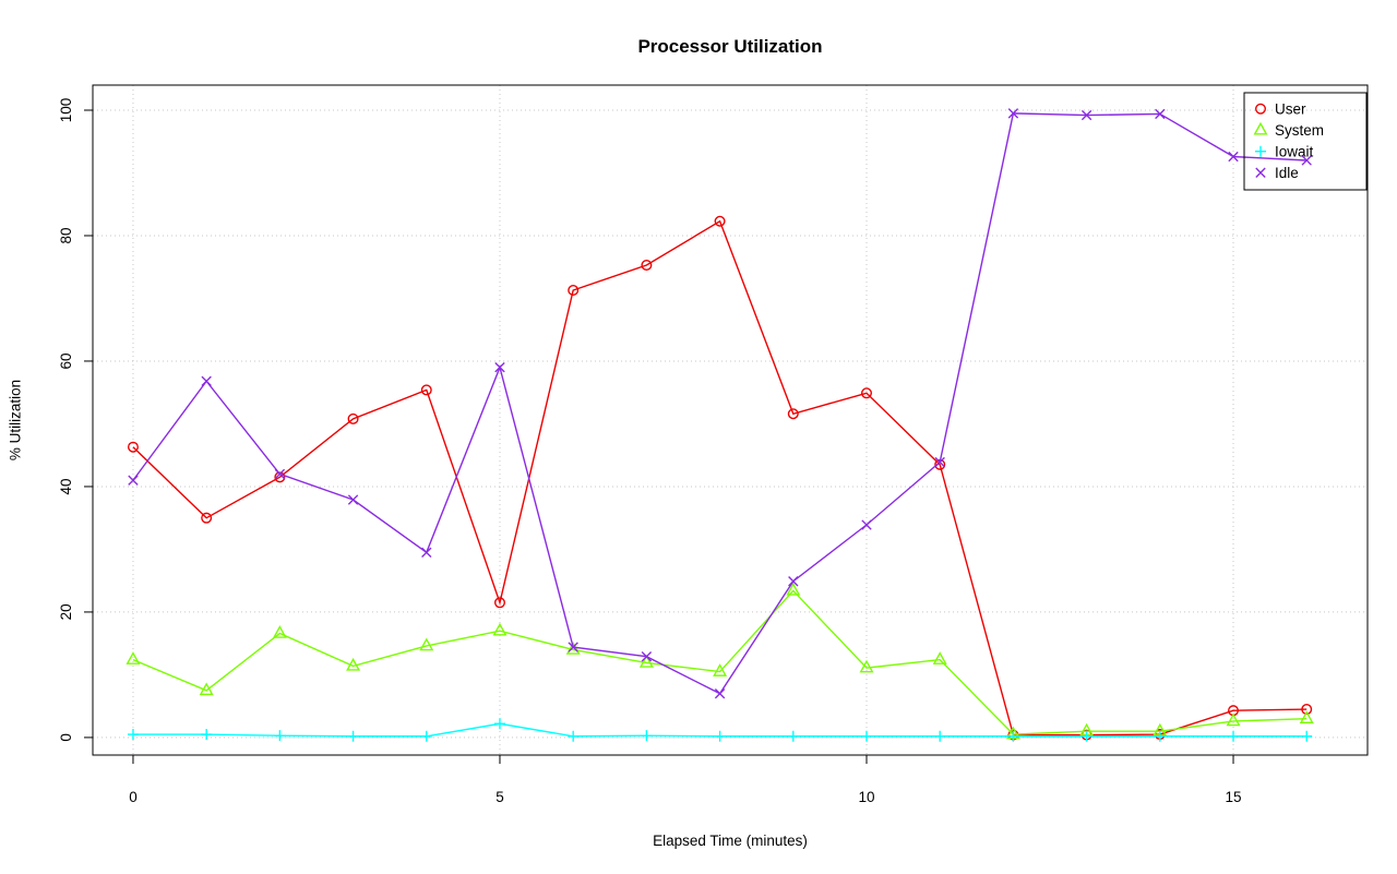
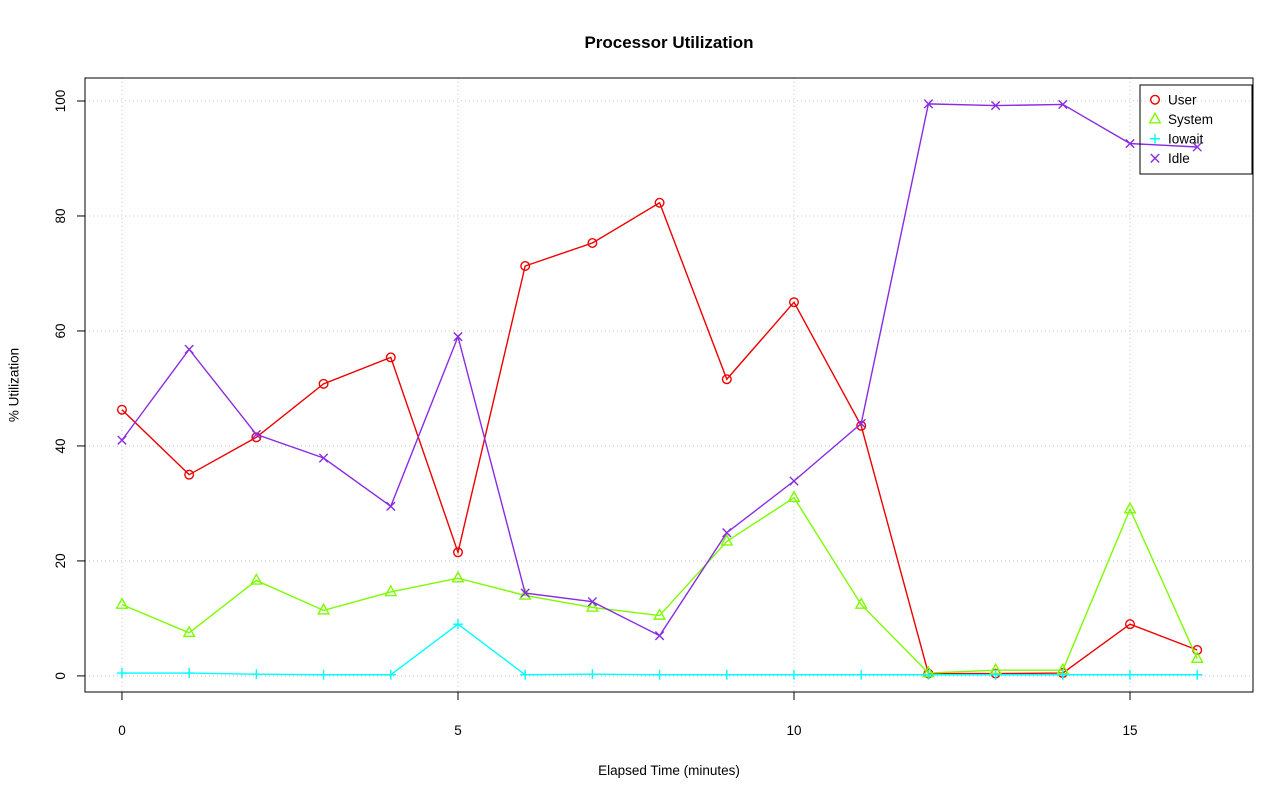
Iowait/5: 2 -> 9
User/10: 55 -> 65
System/10: 11 -> 31
User/15: 4 -> 9
System/15: 3 -> 29
